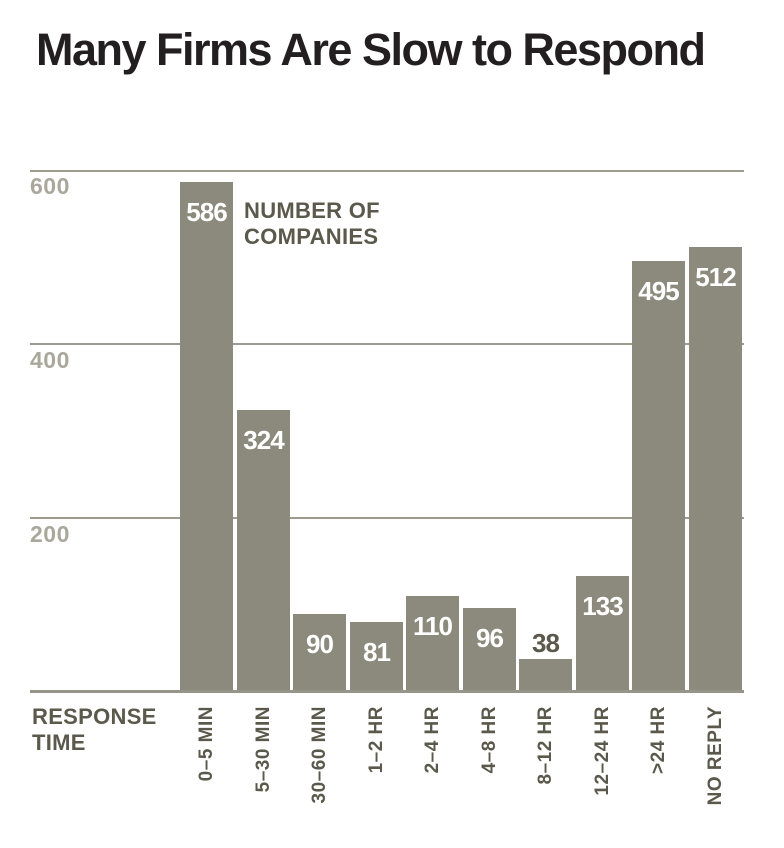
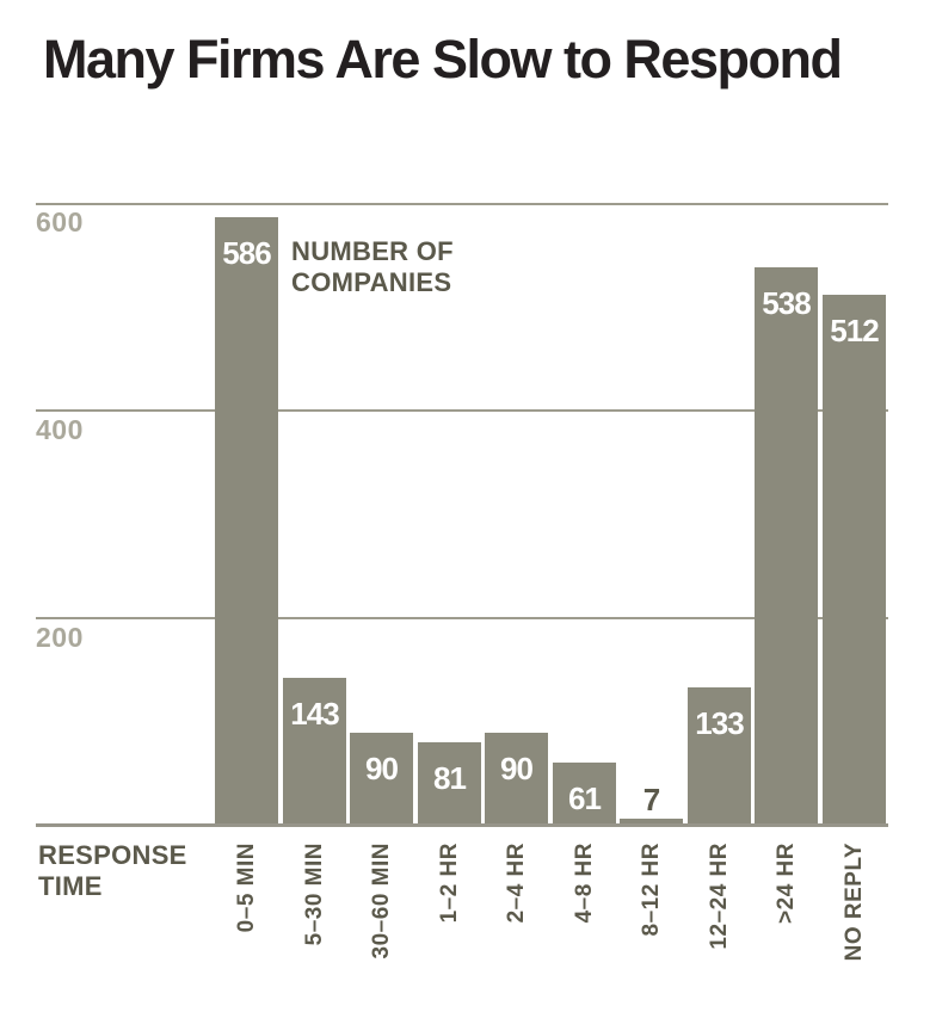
5–30 MIN: 324 -> 143
2–4 HR: 110 -> 90
4–8 HR: 96 -> 61
8–12 HR: 38 -> 7
>24 HR: 495 -> 538
